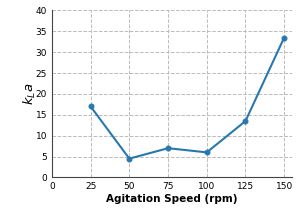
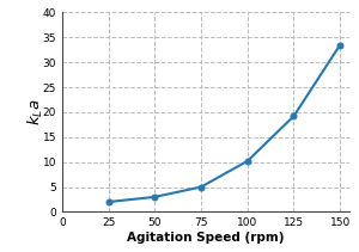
25: 17.0 -> 2.0
50: 4.5 -> 3.0
75: 7.0 -> 5.0
100: 6.0 -> 10.2
125: 13.5 -> 19.2
